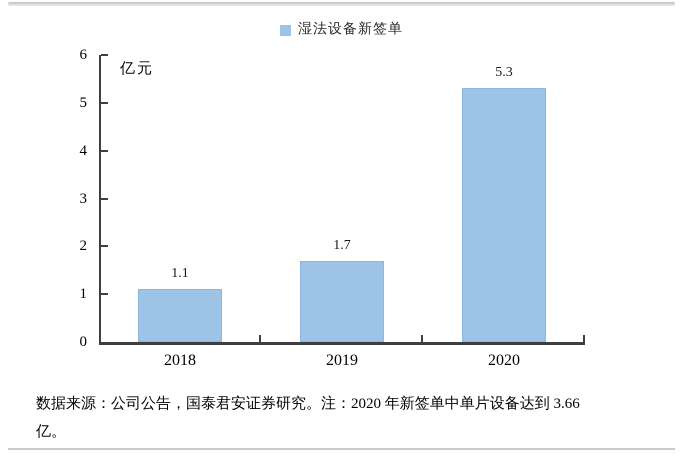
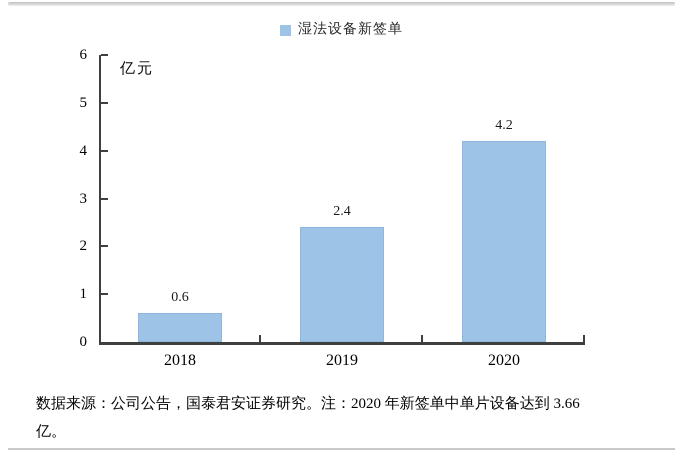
2018: 1.1 -> 0.6
2019: 1.7 -> 2.4
2020: 5.3 -> 4.2
